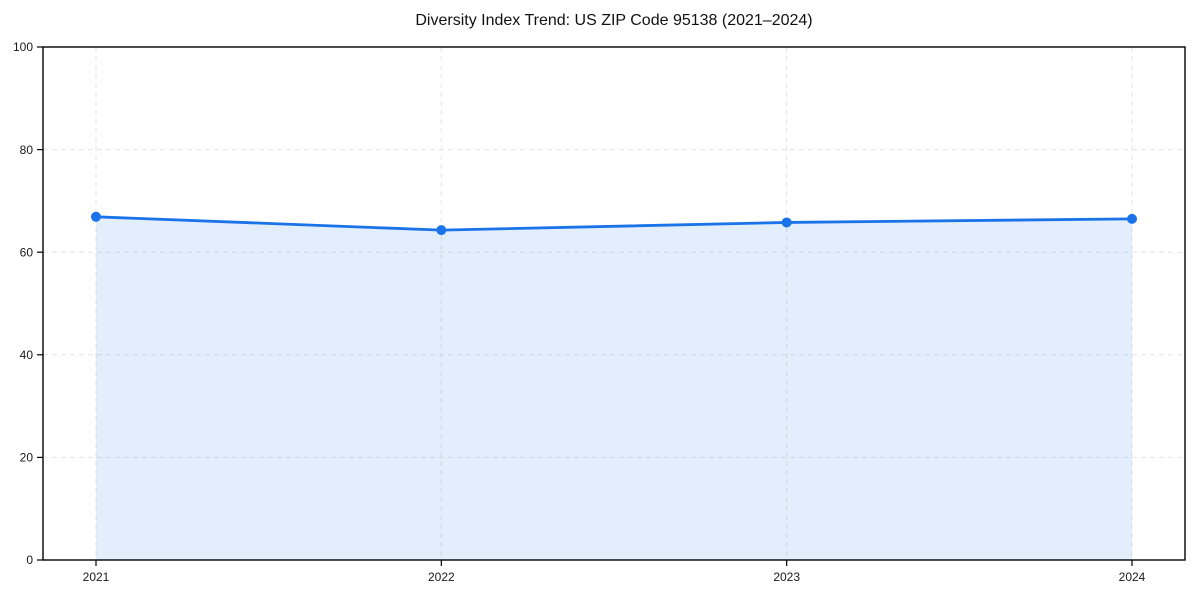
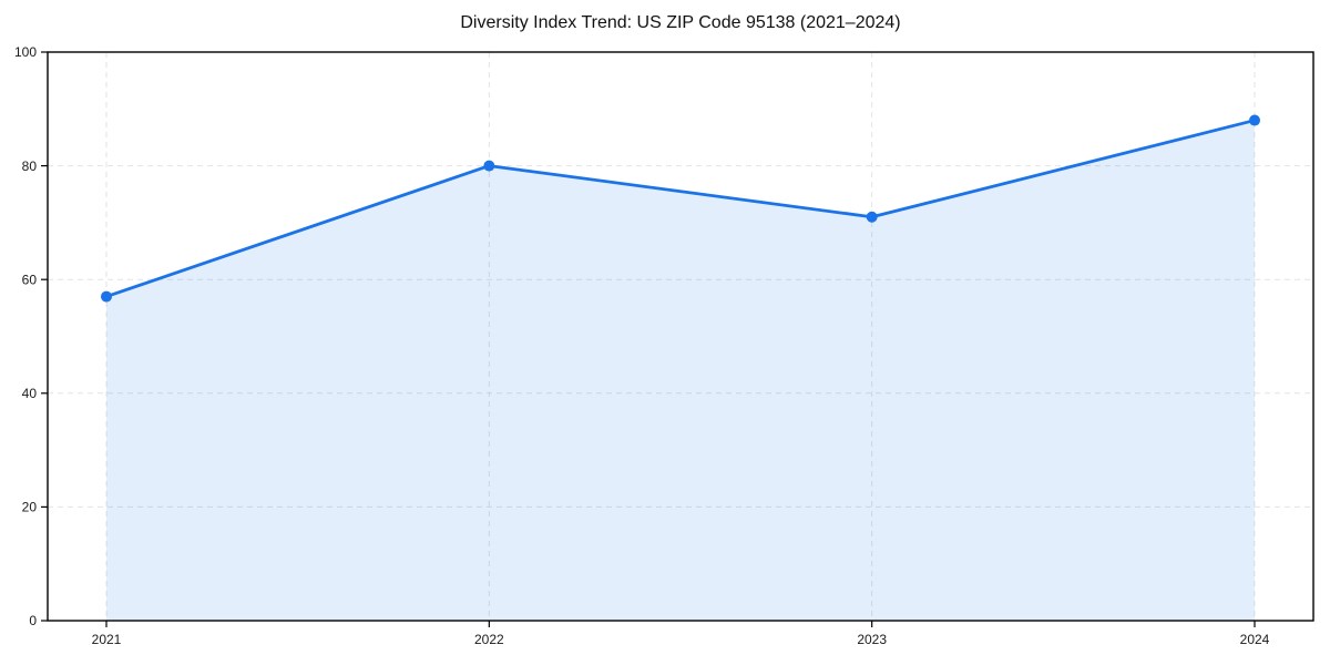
2021: 67 -> 57
2022: 64 -> 80
2023: 66 -> 71
2024: 66 -> 88
